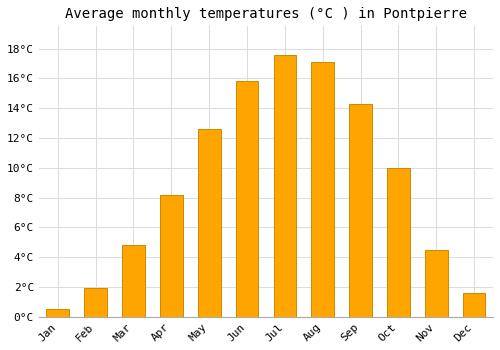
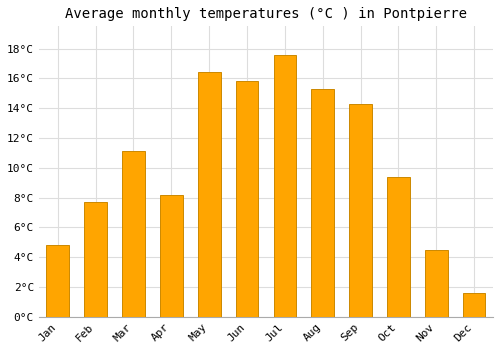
Jan: 0.5°C -> 4.8°C
Feb: 1.9°C -> 7.7°C
Mar: 4.8°C -> 11.1°C
May: 12.6°C -> 16.4°C
Aug: 17.1°C -> 15.3°C
Oct: 10.0°C -> 9.4°C
